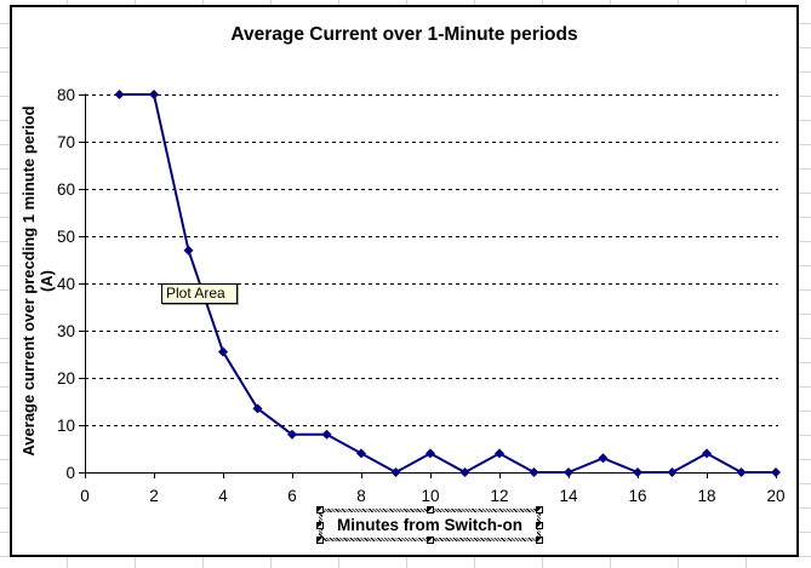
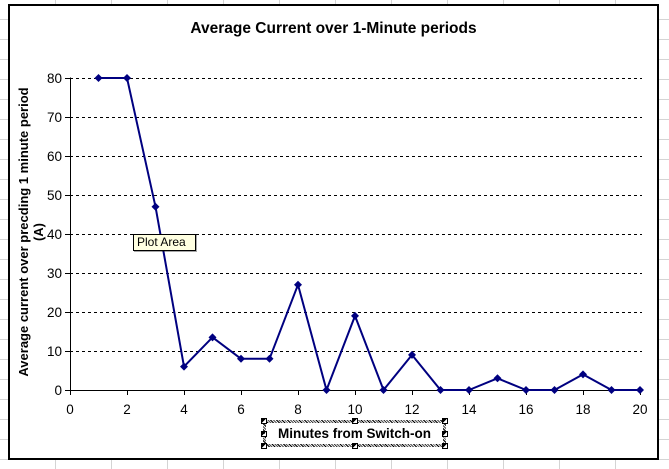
4: 26 -> 6
8: 4 -> 27
10: 4 -> 19
12: 4 -> 9
